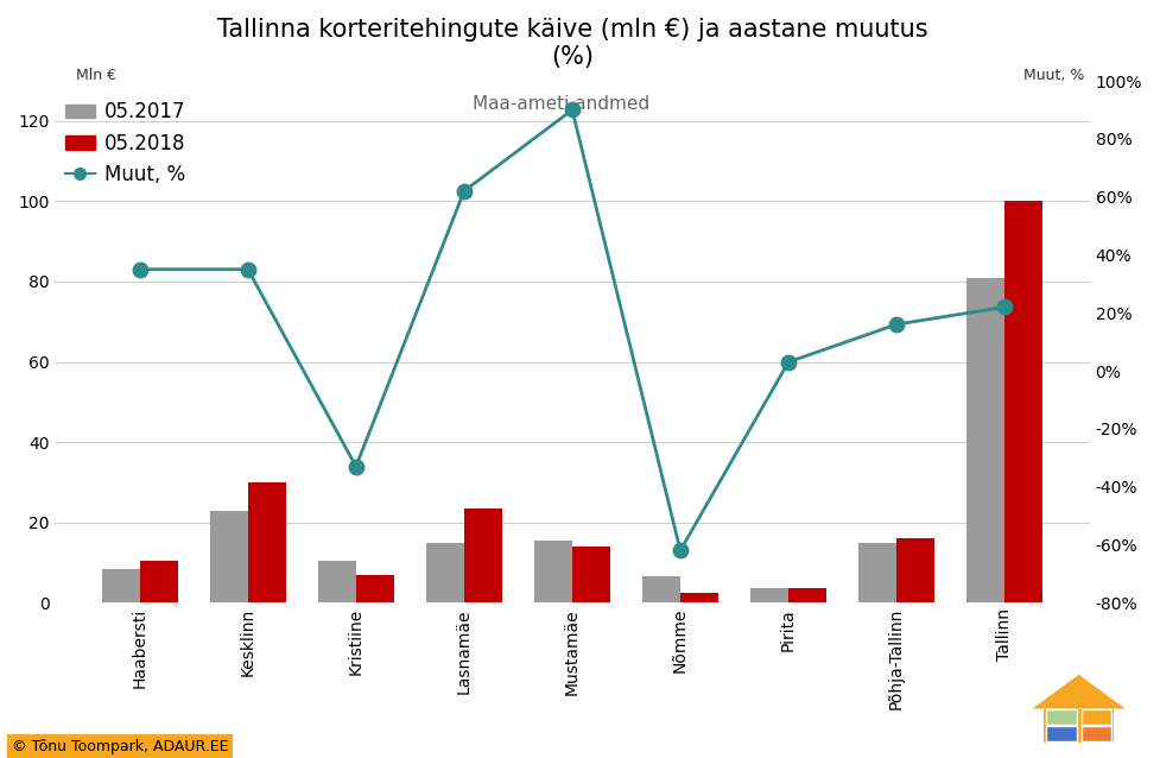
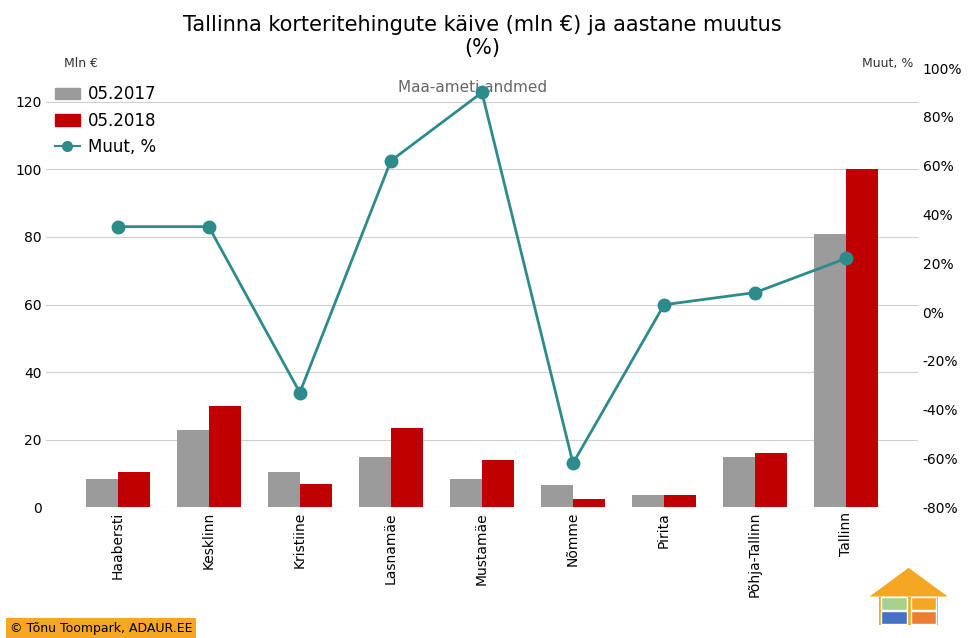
05.2017/Mustamäe: 15.5 -> 8.5
Muut, %/Põhja-Tallinn: 16% -> 8%
